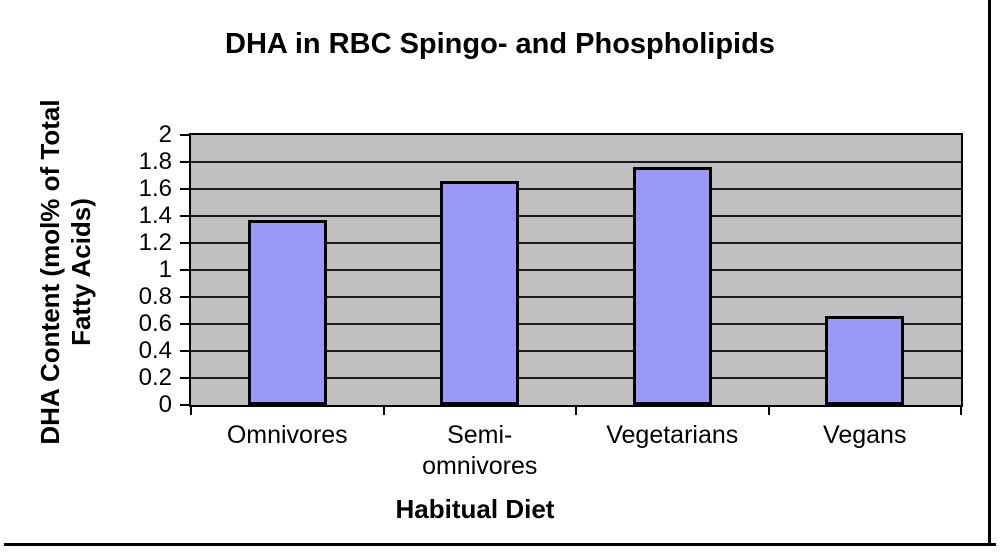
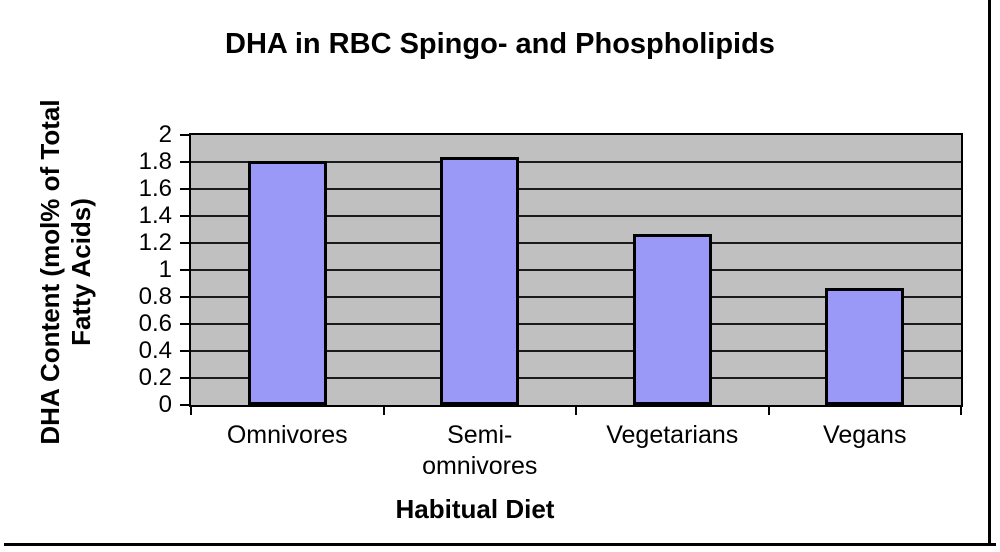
Omnivores: 1.37 -> 1.81
Semi-omnivores: 1.66 -> 1.84
Vegetarians: 1.76 -> 1.27
Vegans: 0.66 -> 0.87
